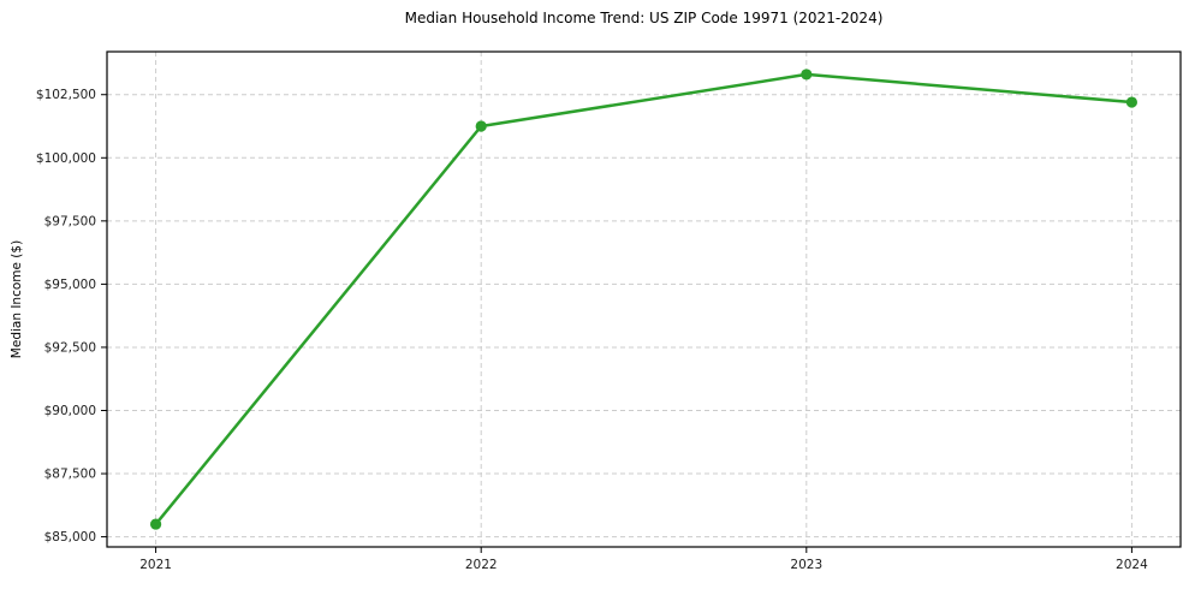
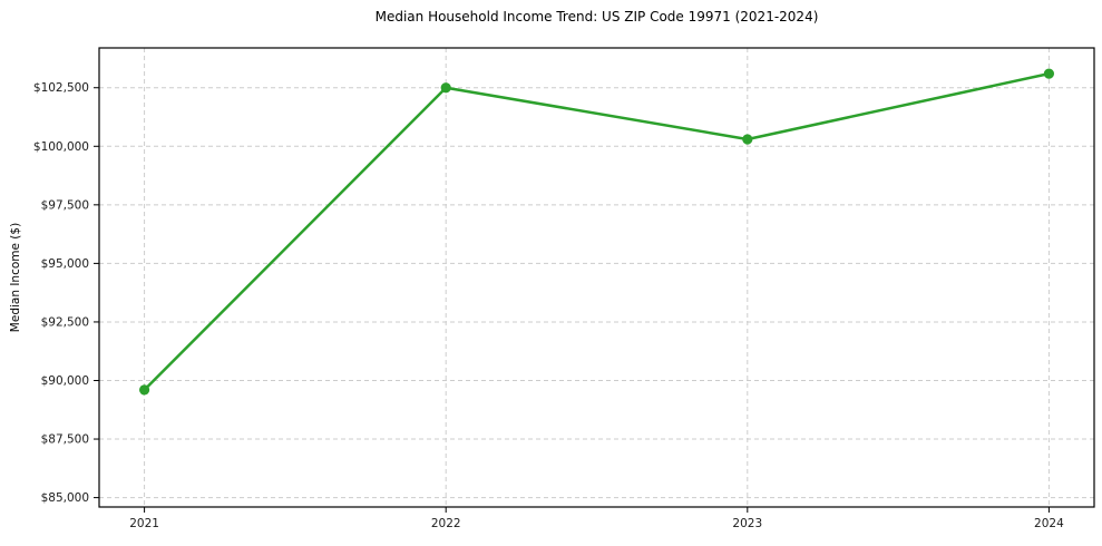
2021: $85500 -> $89600
2022: $101200 -> $102500
2023: $103300 -> $100300
2024: $102200 -> $103100
